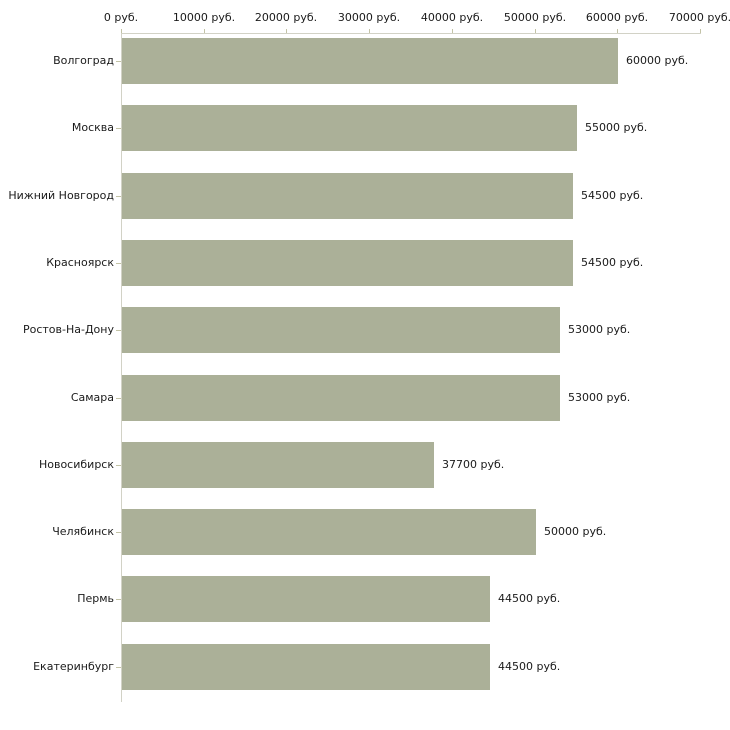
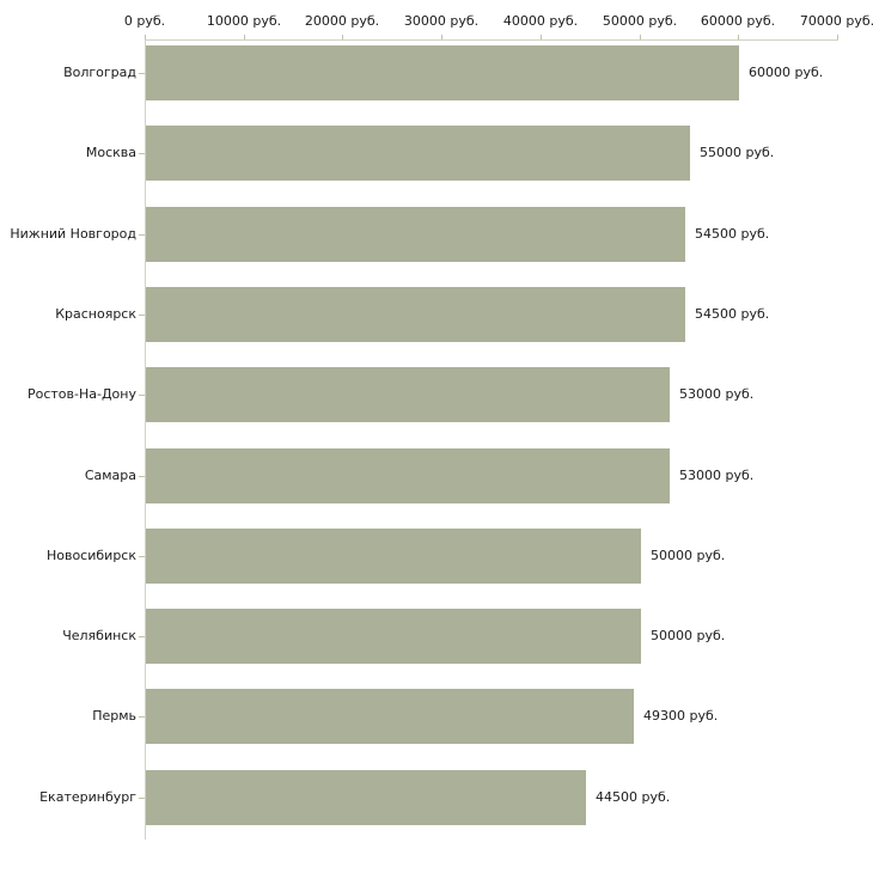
Новосибирск: 37700 -> 50000
Пермь: 44500 -> 49300
